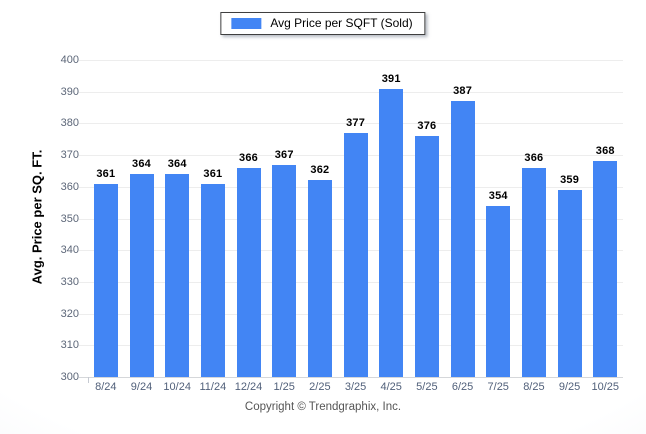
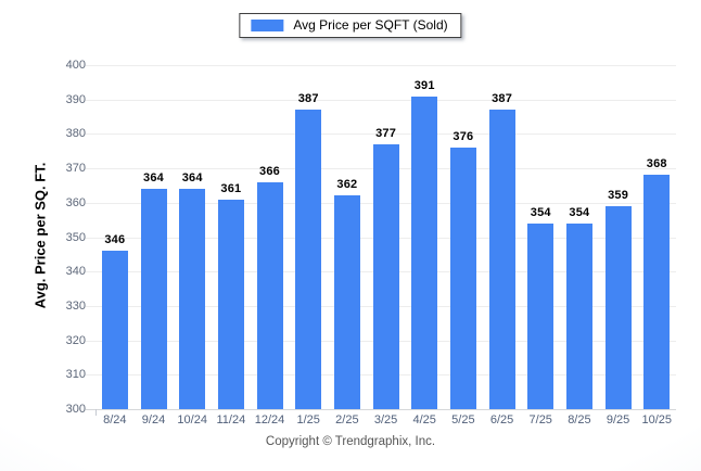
8/24: 361 -> 346
1/25: 367 -> 387
8/25: 366 -> 354
